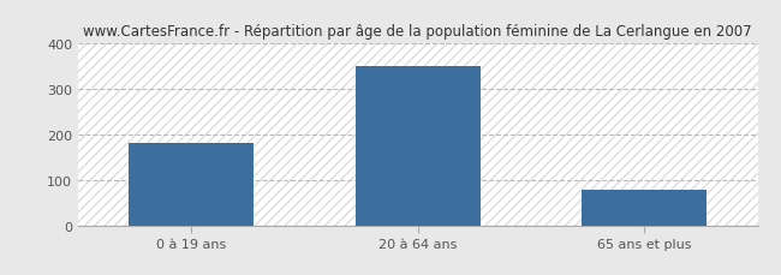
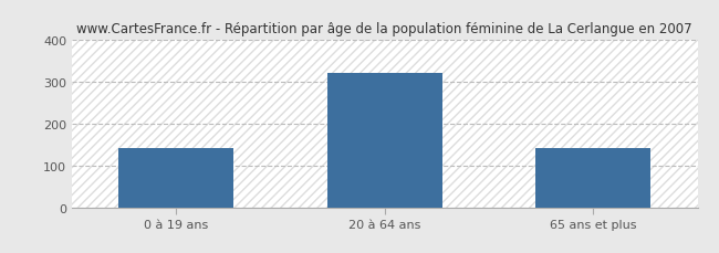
0 à 19 ans: 181 -> 140
20 à 64 ans: 350 -> 320
65 ans et plus: 77 -> 140
